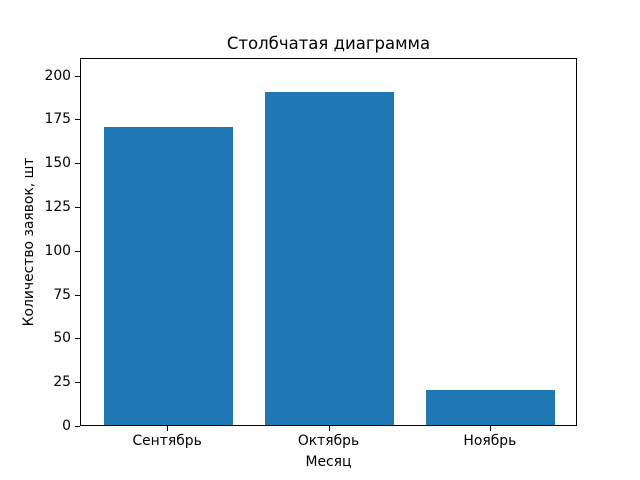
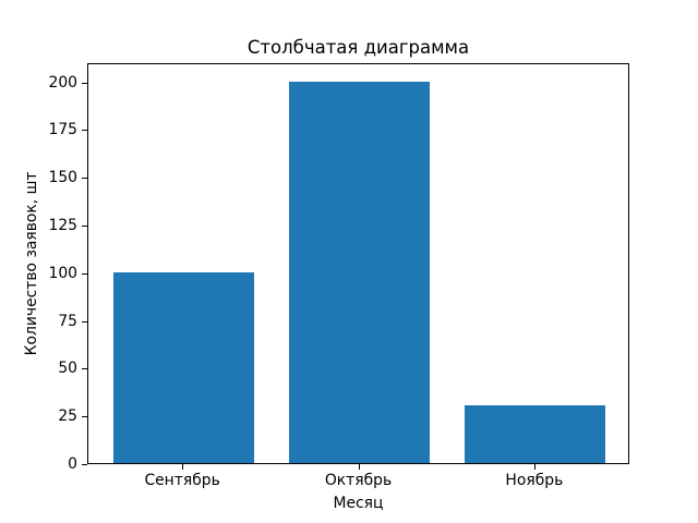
Сентябрь: 170 -> 100
Октябрь: 190 -> 200
Ноябрь: 20 -> 30
